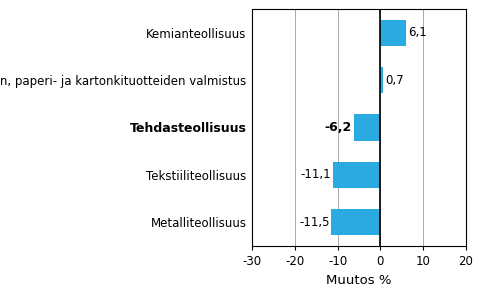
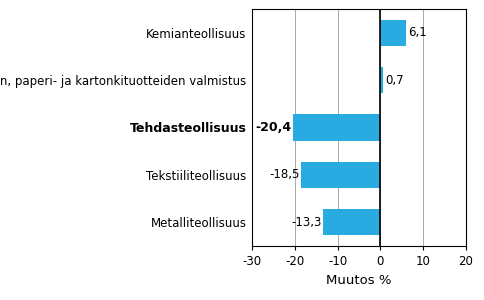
Tehdasteollisuus: -6,2 -> -20,4
Tekstiiliteollisuus: -11,1 -> -18,5
Metalliteollisuus: -11,5 -> -13,3
